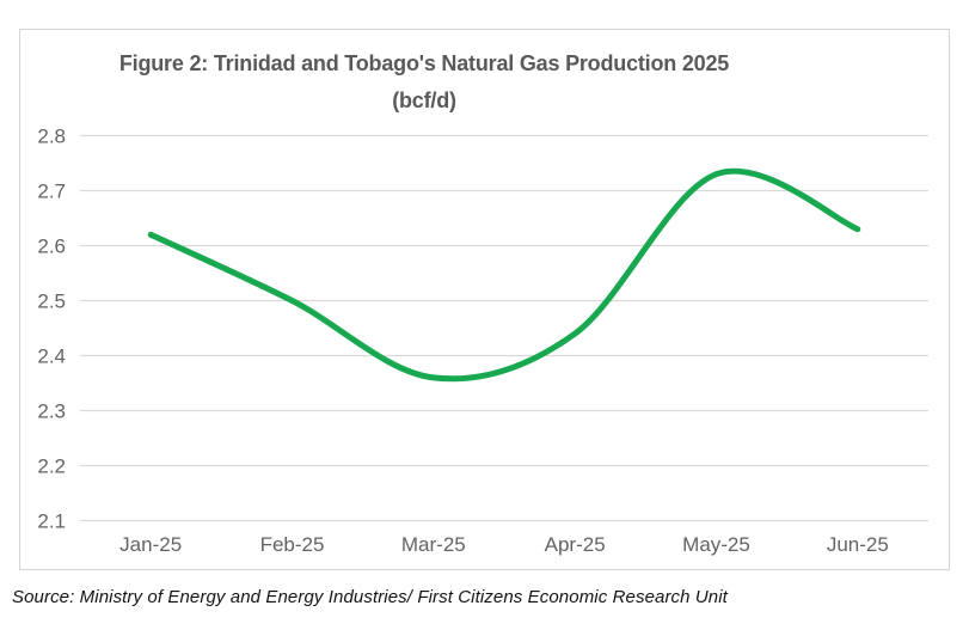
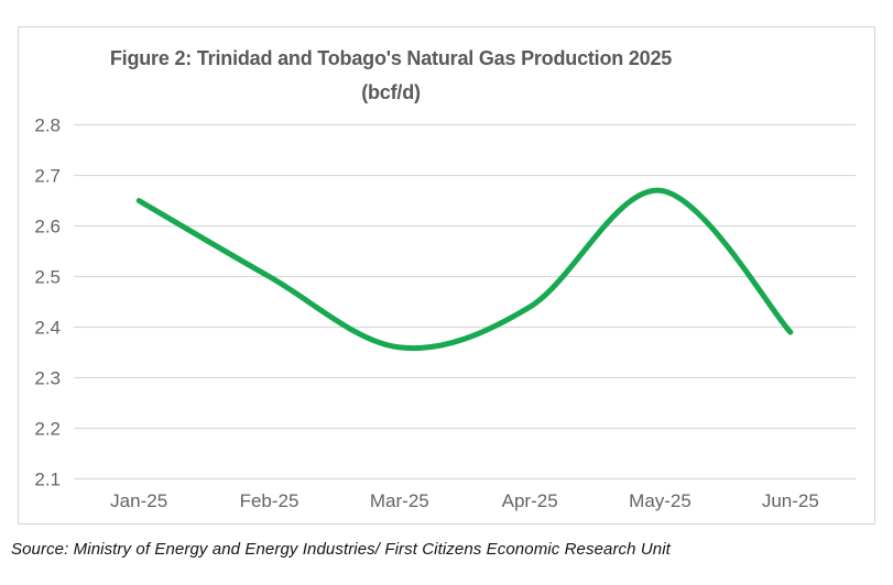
Jan-25: 2.62 -> 2.65
May-25: 2.73 -> 2.67
Jun-25: 2.63 -> 2.39
